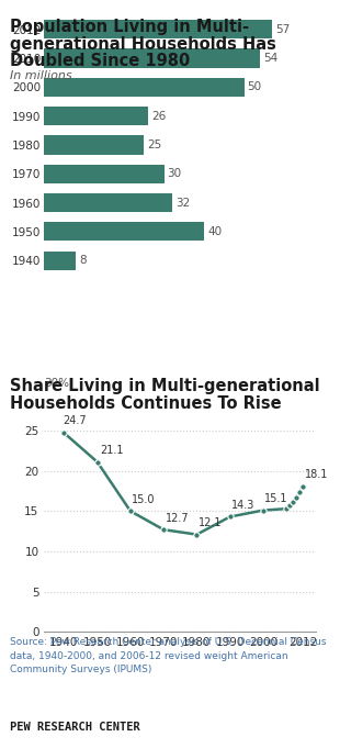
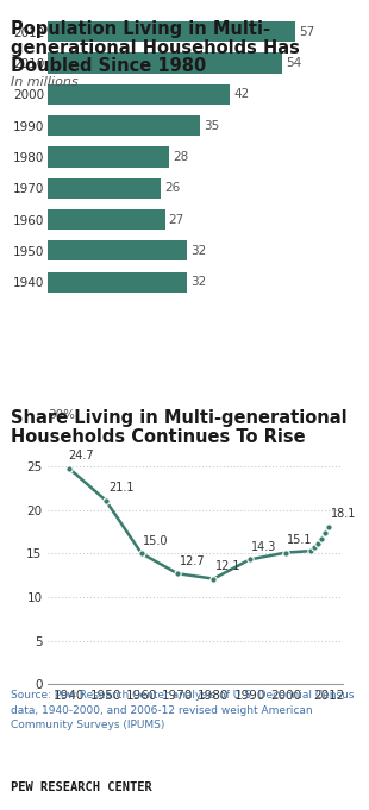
2000: 50 -> 42
1990: 26 -> 35
1980: 25 -> 28
1970: 30 -> 26
1960: 32 -> 27
1950: 40 -> 32
1940: 8 -> 32
